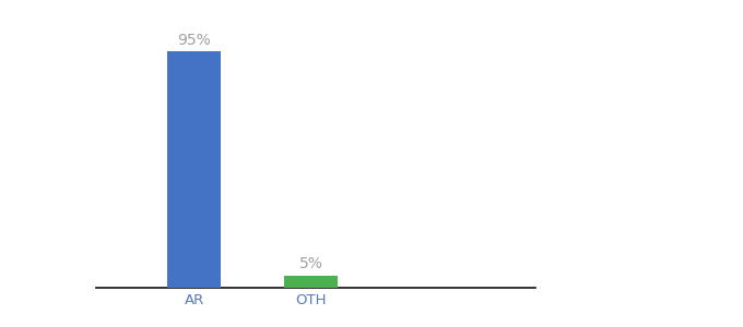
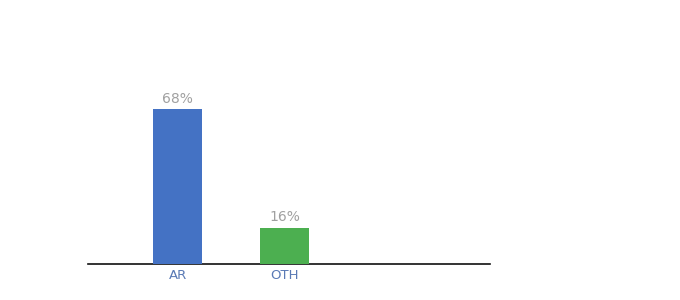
AR: 95% -> 68%
OTH: 5% -> 16%
